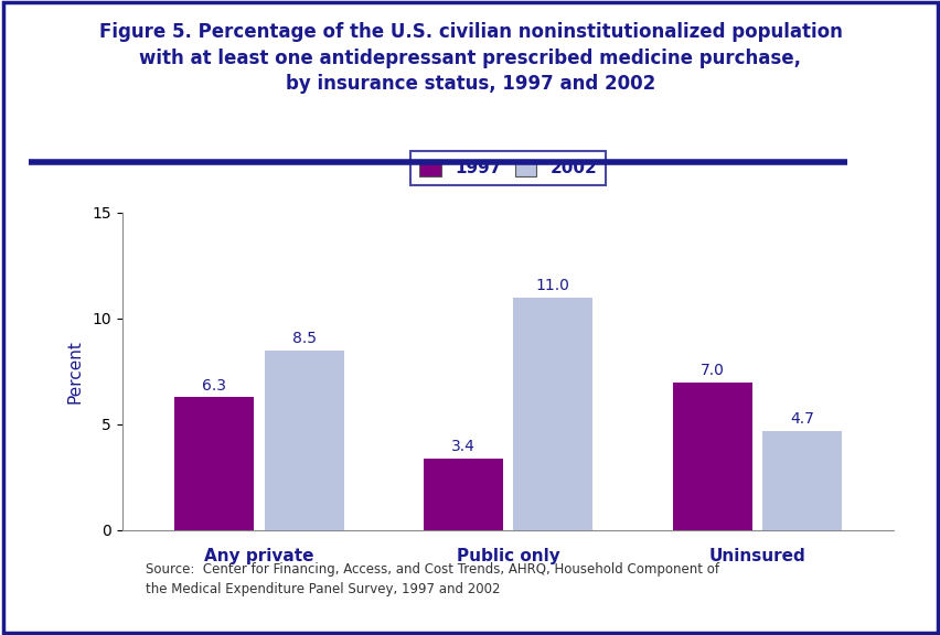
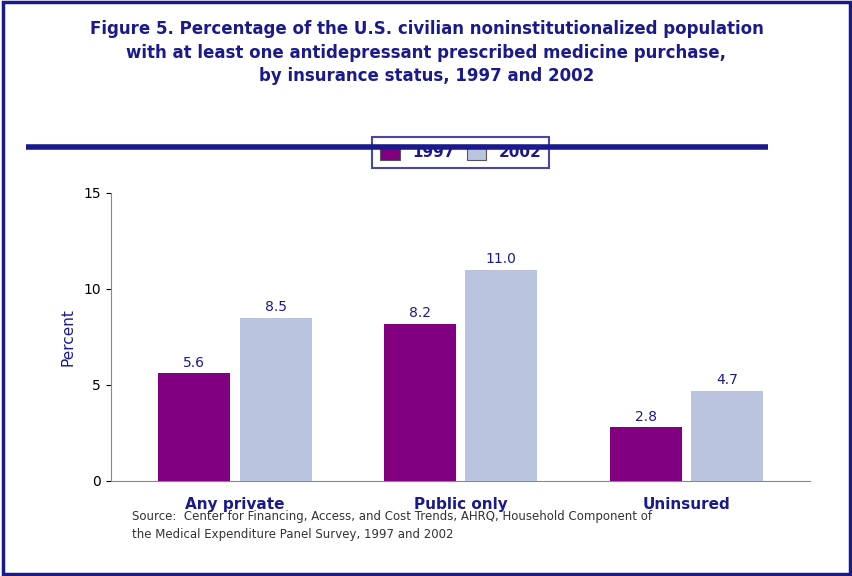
1997/Any private: 6.3 -> 5.6
1997/Public only: 3.4 -> 8.2
1997/Uninsured: 7.0 -> 2.8
